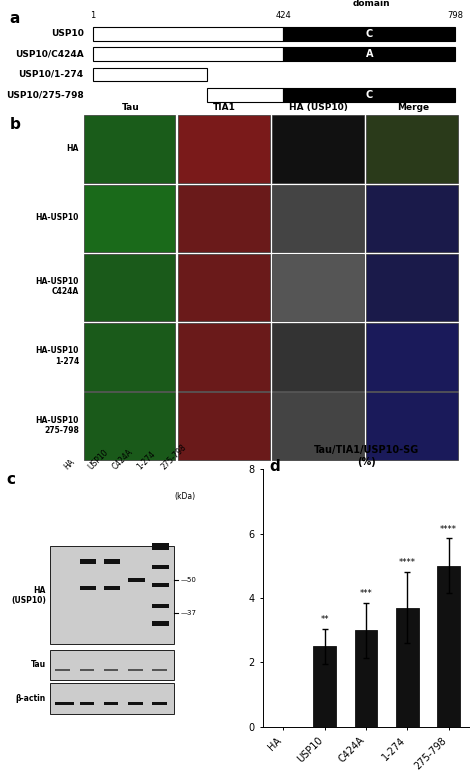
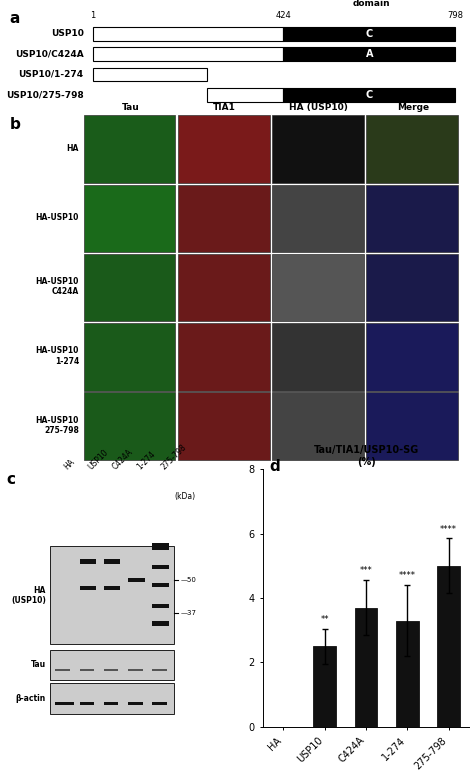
C424A: 3.0 -> 3.7
1-274: 3.7 -> 3.3
